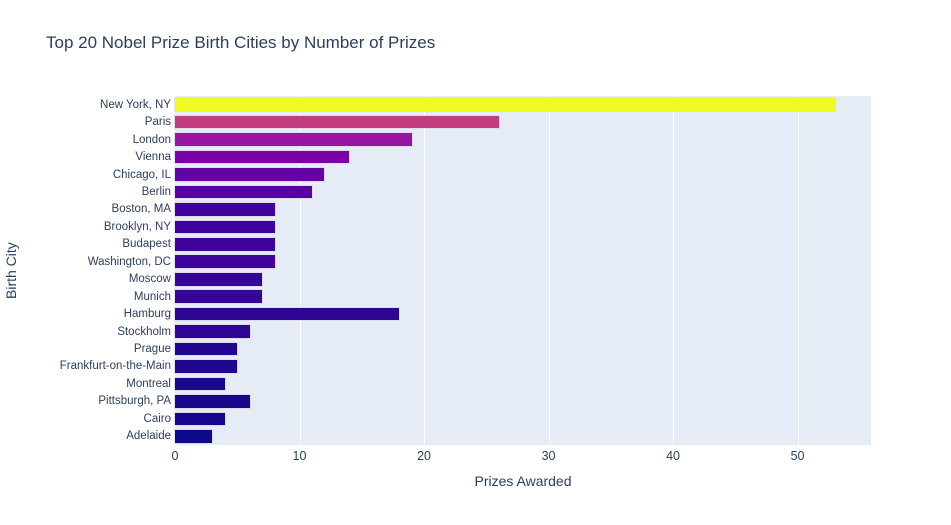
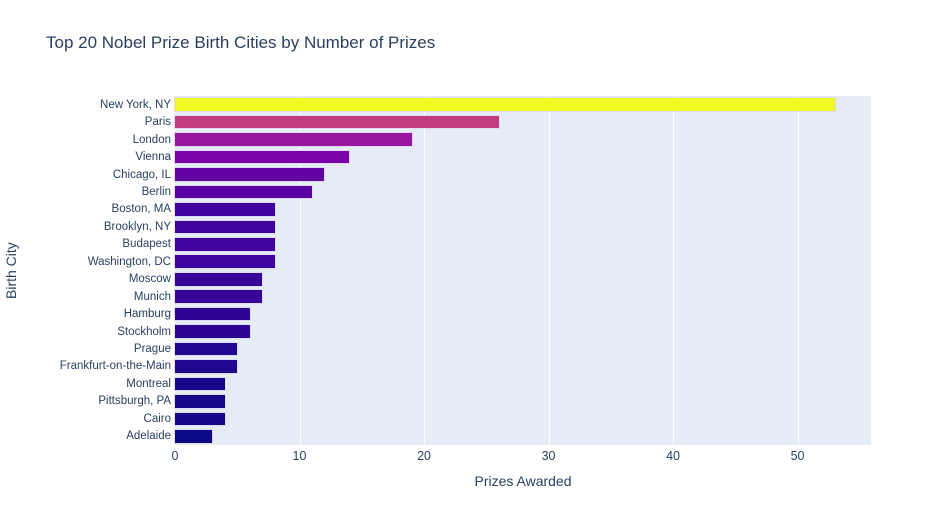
Hamburg: 18 -> 6
Pittsburgh, PA: 6 -> 4
